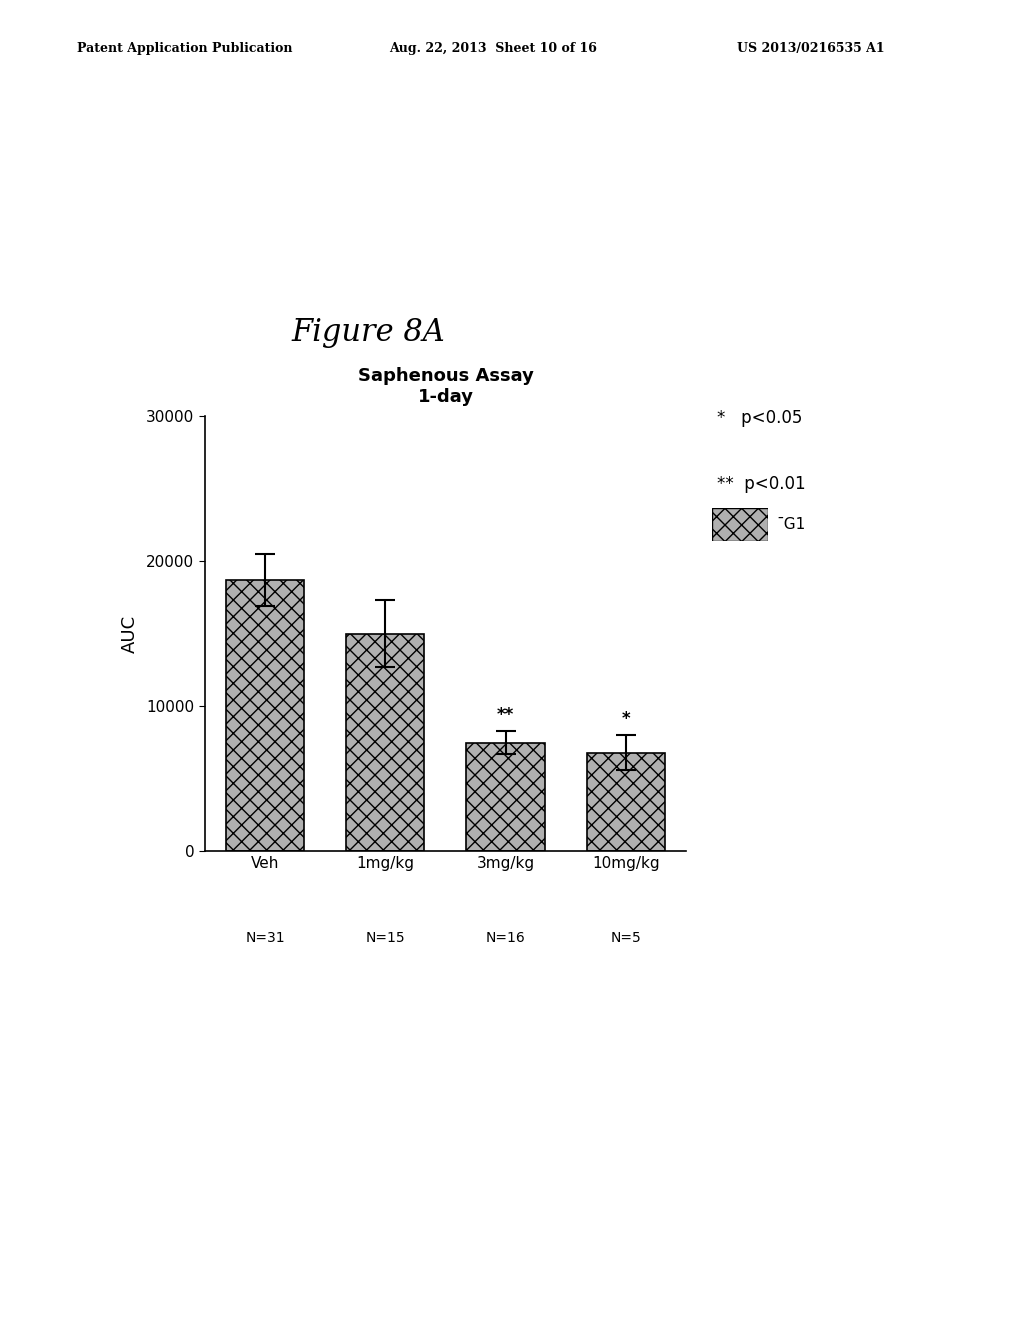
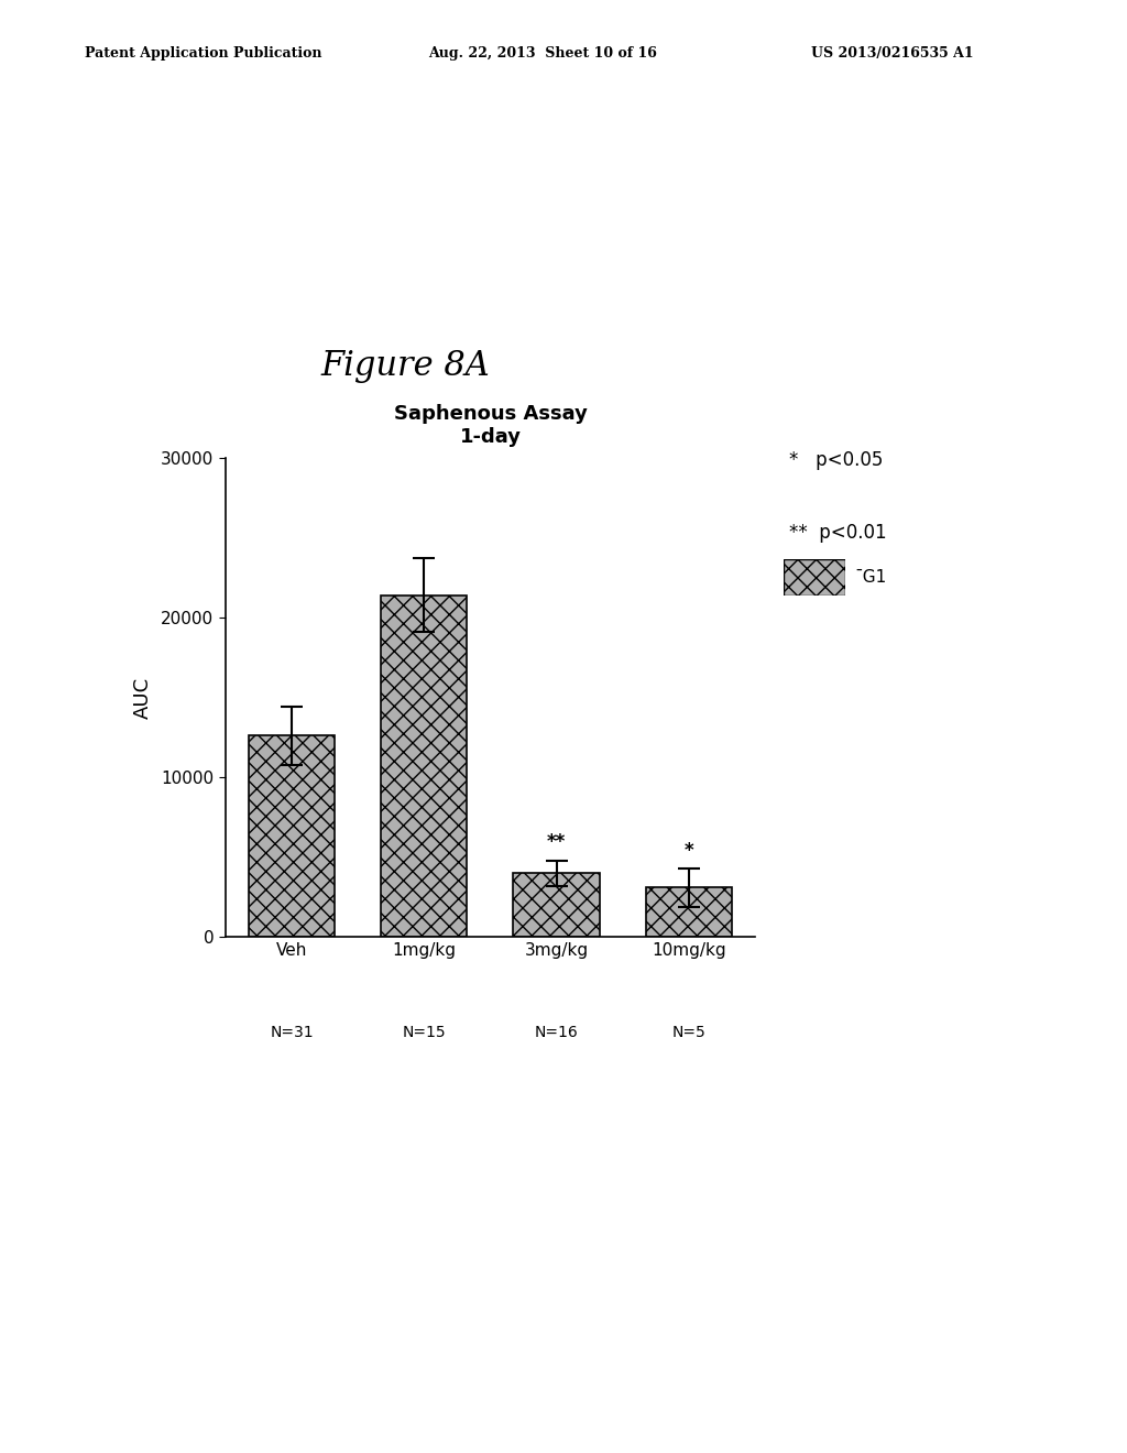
Veh: 18700 -> 12600
1mg/kg: 15000 -> 21400
3mg/kg: 7500 -> 4000
10mg/kg: 6800 -> 3100
